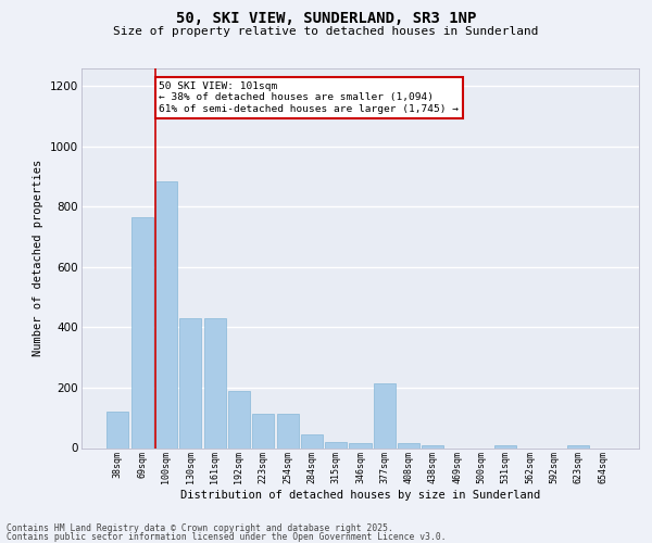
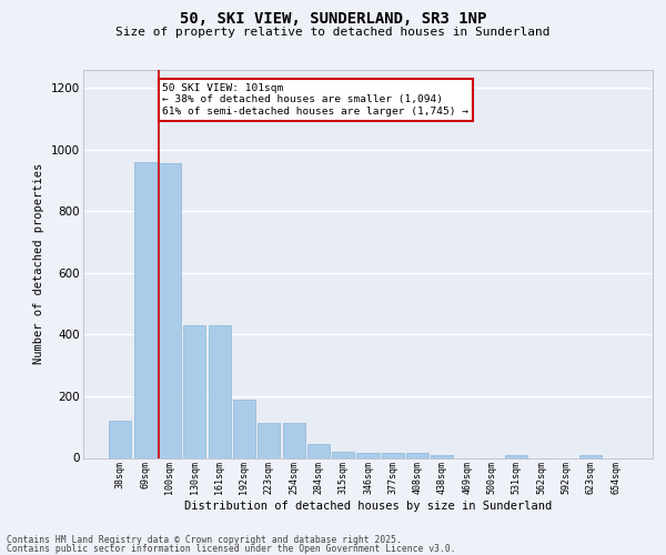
69sqm: 765 -> 960
100sqm: 885 -> 955
377sqm: 215 -> 15
